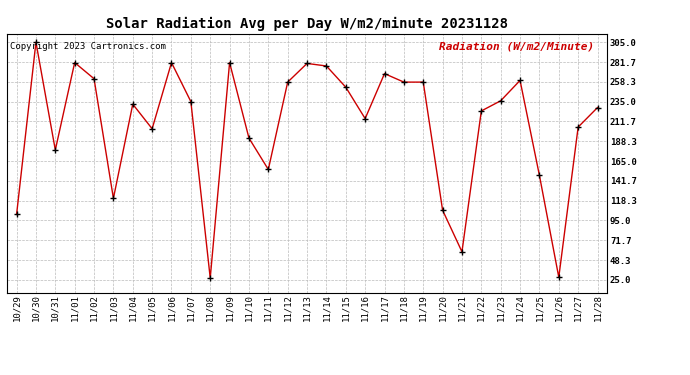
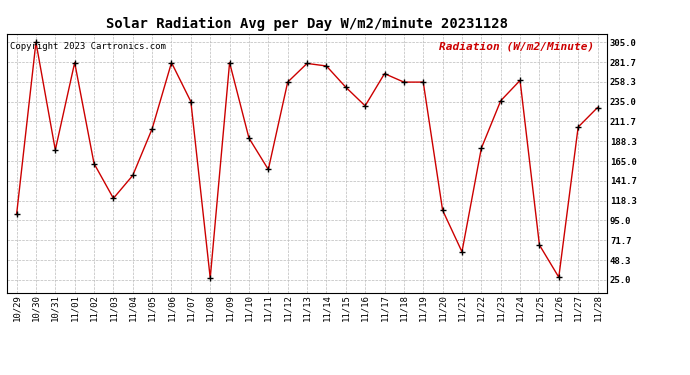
11/02: 262 -> 162
11/04: 232 -> 148
11/16: 215 -> 230
11/22: 224 -> 180
11/25: 148 -> 66
